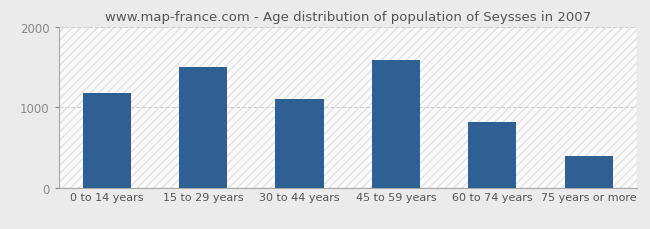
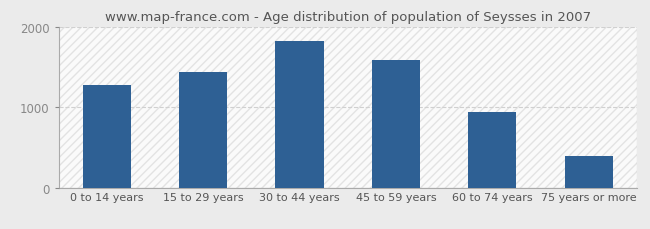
0 to 14 years: 1180 -> 1270
15 to 29 years: 1500 -> 1430
30 to 44 years: 1100 -> 1820
60 to 74 years: 820 -> 940
